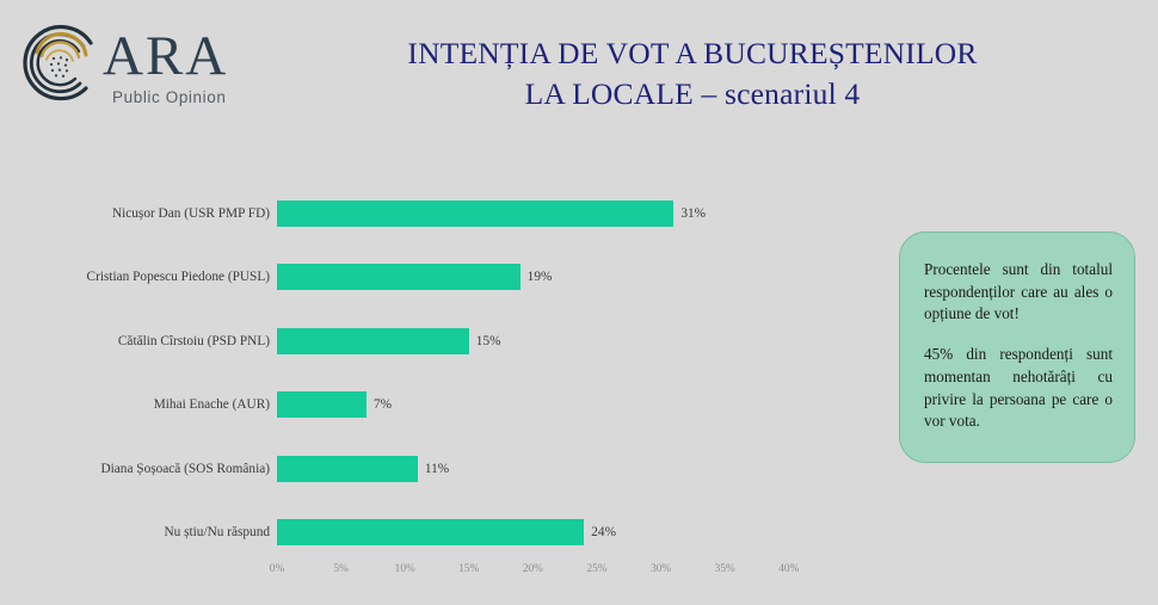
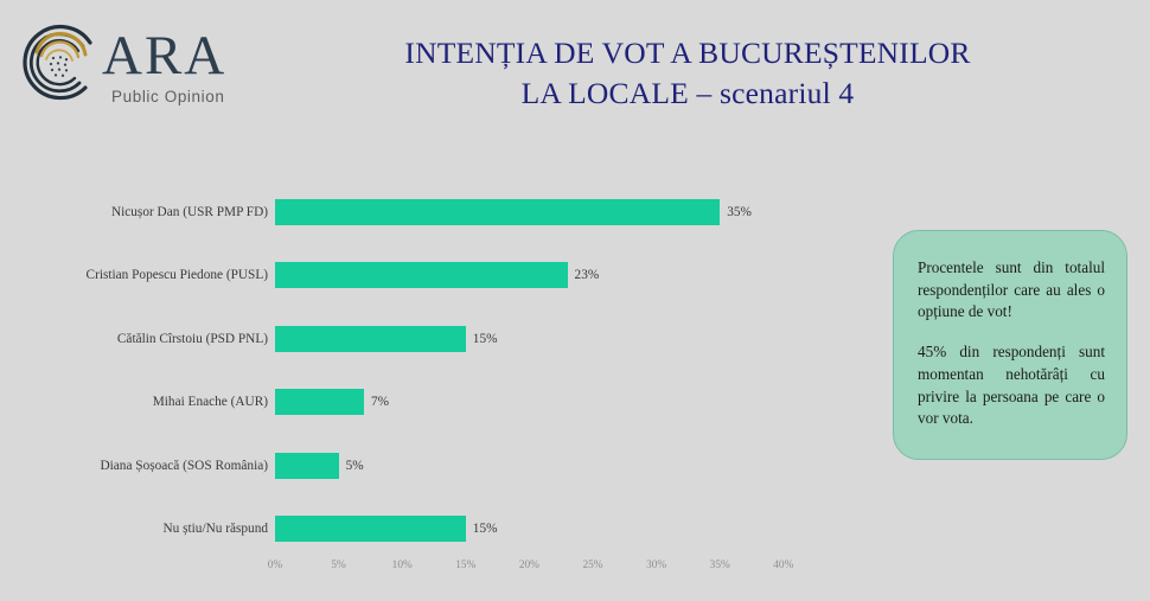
Nicușor Dan (USR PMP FD): 31% -> 35%
Cristian Popescu Piedone (PUSL): 19% -> 23%
Diana Șoșoacă (SOS România): 11% -> 5%
Nu știu/Nu răspund: 24% -> 15%
